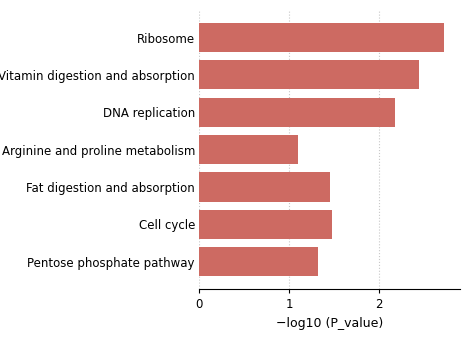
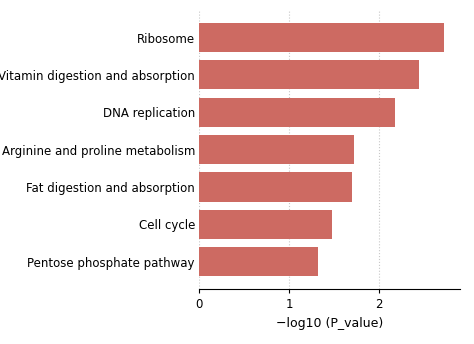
Arginine and proline metabolism: 1.10 -> 1.72
Fat digestion and absorption: 1.46 -> 1.70
